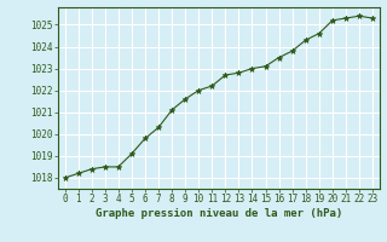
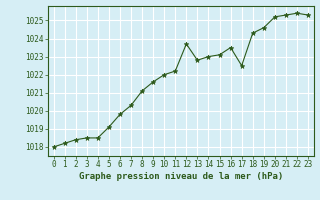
12: 1022.7 -> 1023.7
17: 1023.8 -> 1022.5
